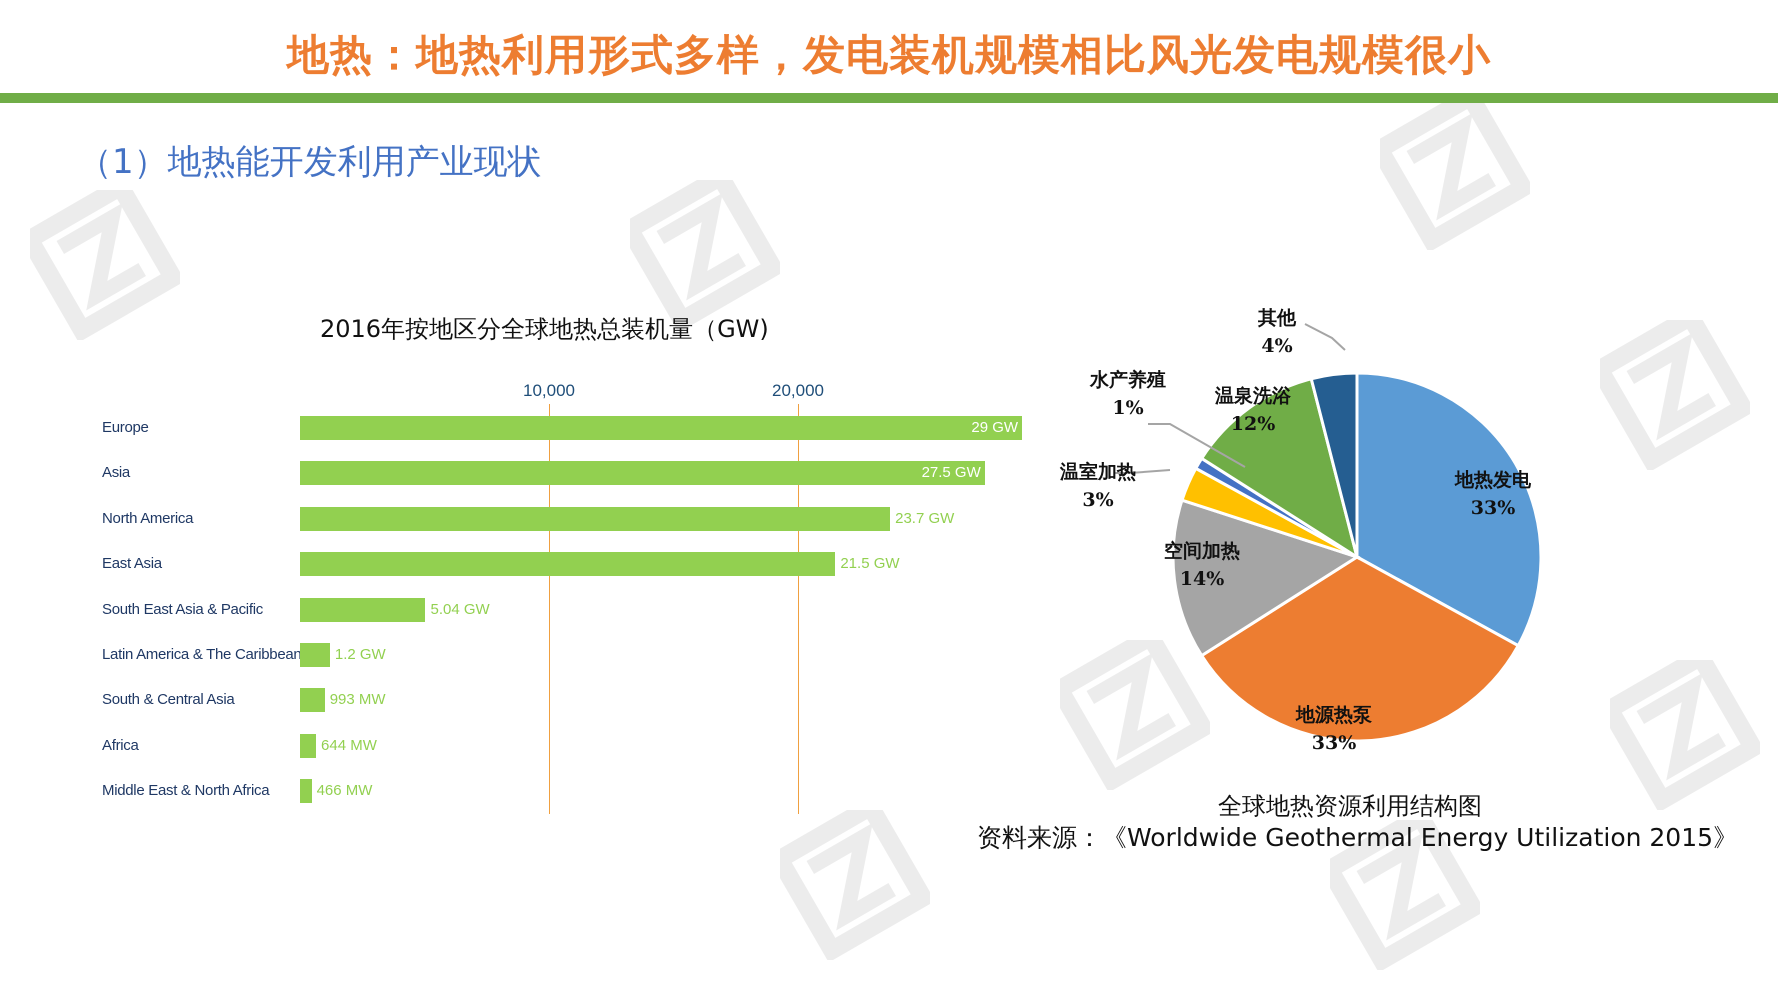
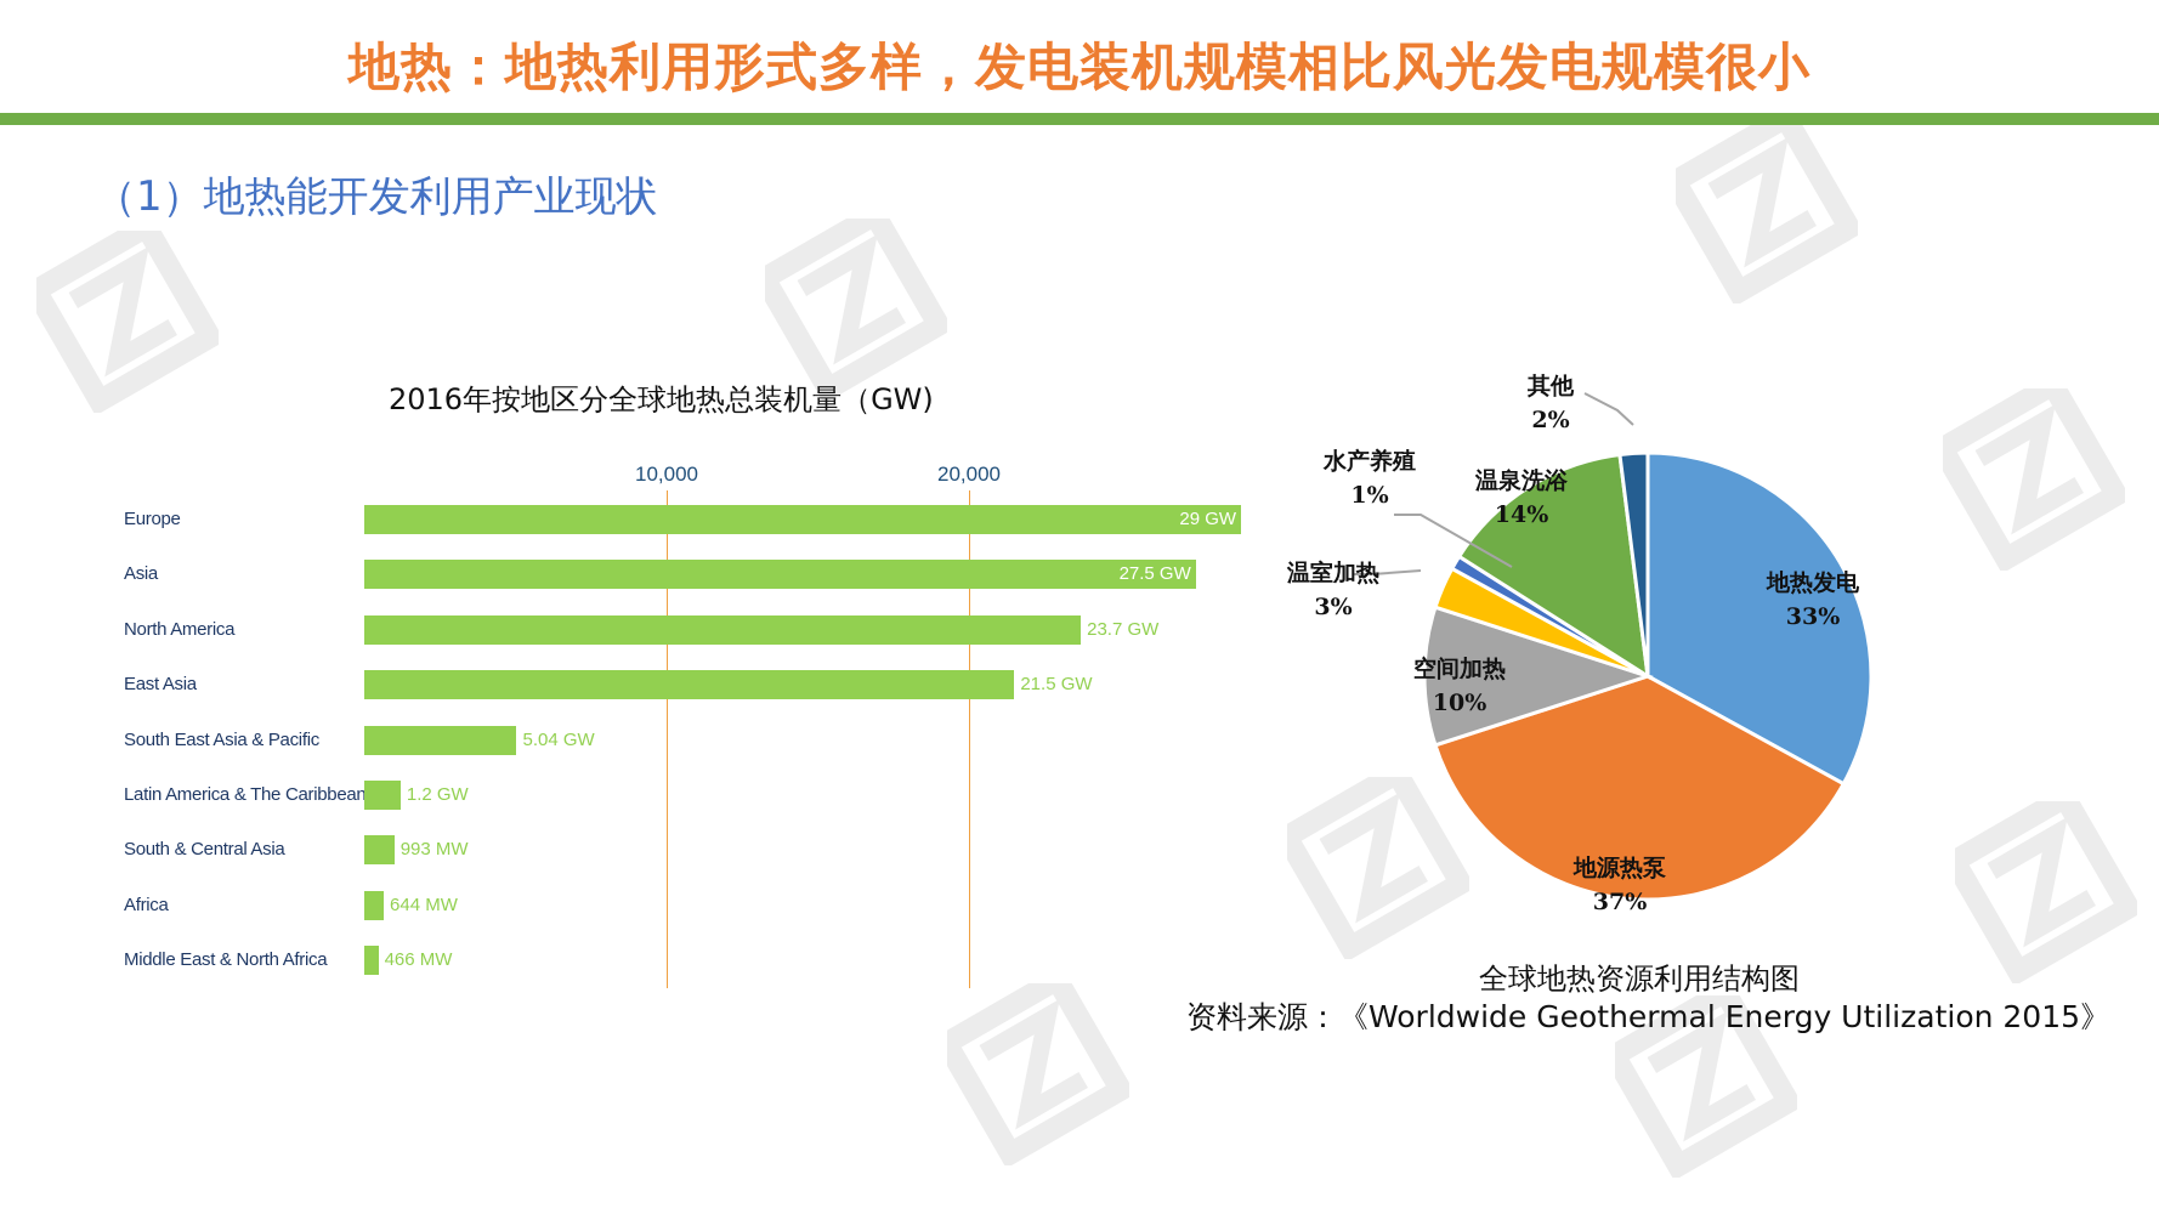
全球地热资源利用结构图/地源热泵: 33% -> 37%
全球地热资源利用结构图/空间加热: 14% -> 10%
全球地热资源利用结构图/温泉洗浴: 12% -> 14%
全球地热资源利用结构图/其他: 4% -> 2%
